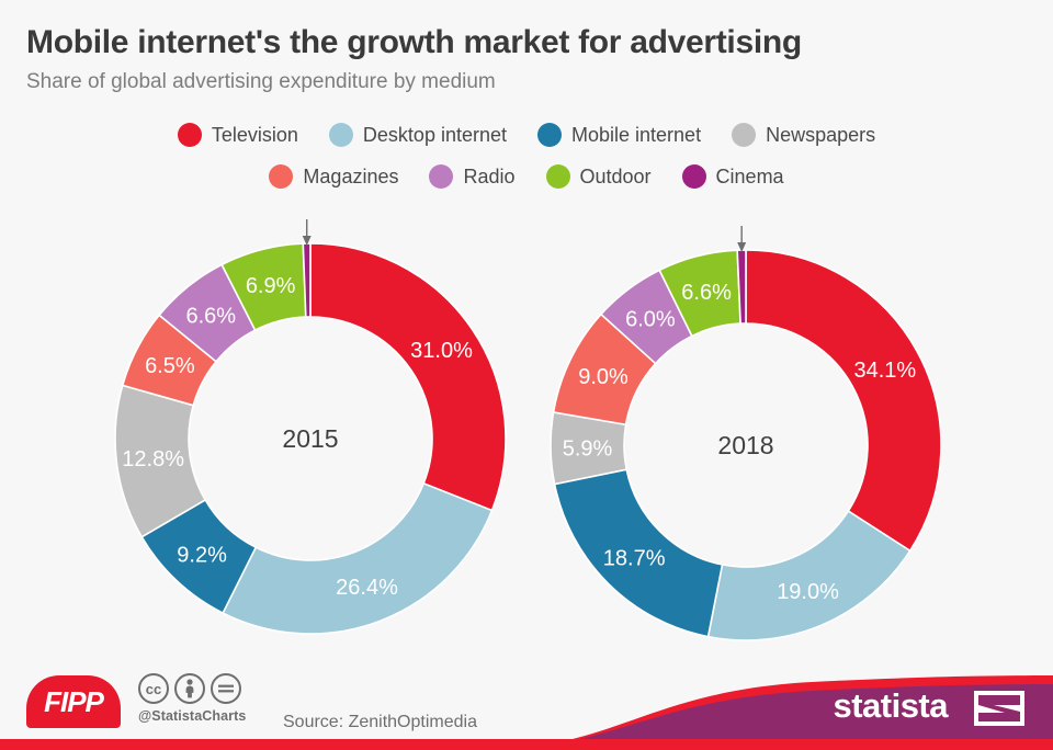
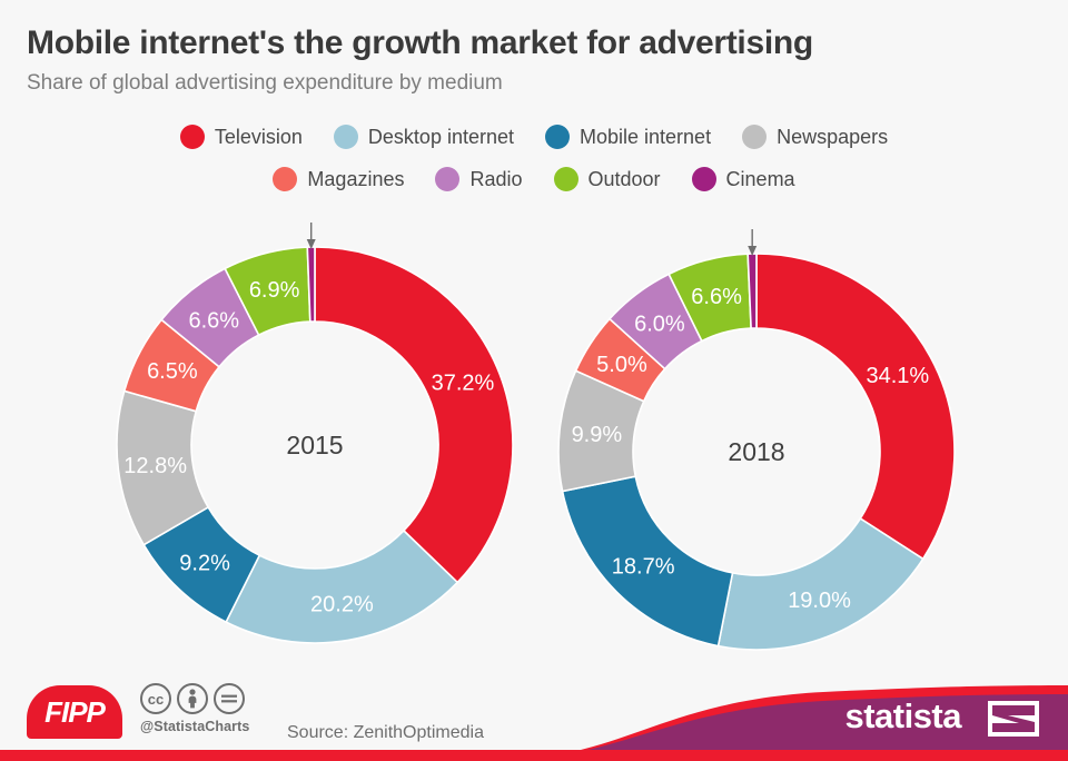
2015/Television: 31.0% -> 37.2%
2015/Desktop internet: 26.4% -> 20.2%
2018/Newspapers: 5.9% -> 9.9%
2018/Magazines: 9.0% -> 5.0%
